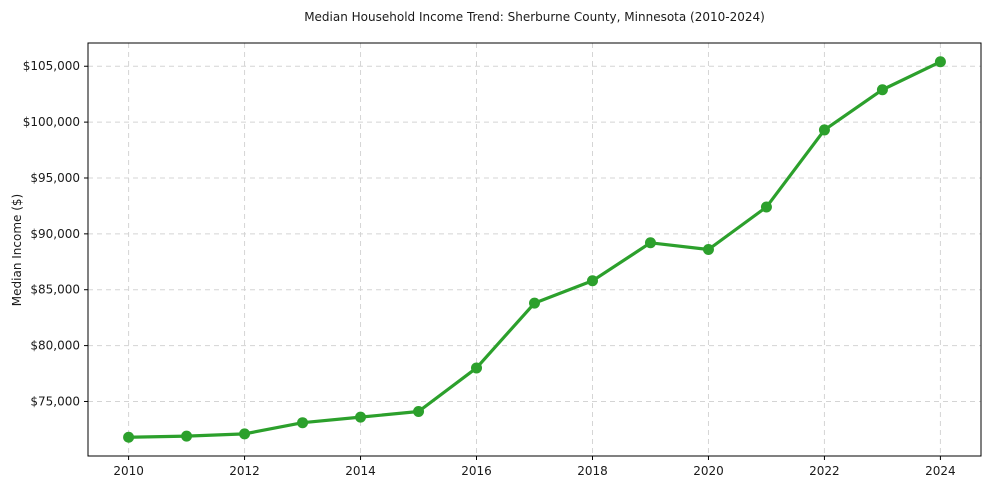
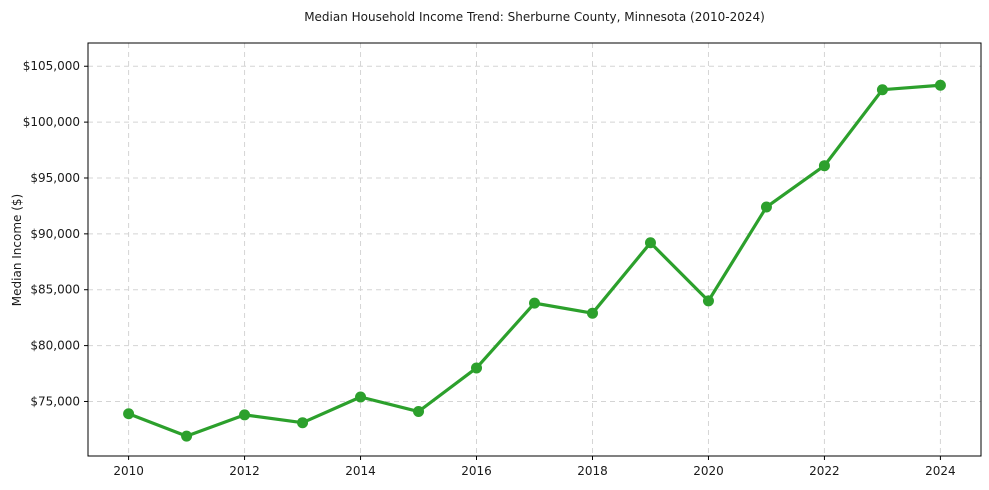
2010: $71800 -> $73900
2012: $72100 -> $73800
2014: $73600 -> $75400
2018: $85800 -> $82900
2020: $88600 -> $84000
2022: $99300 -> $96100
2024: $105400 -> $103300
